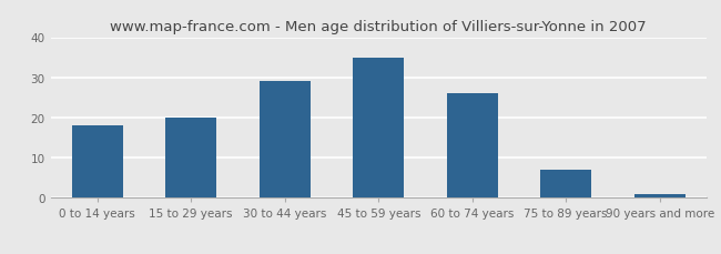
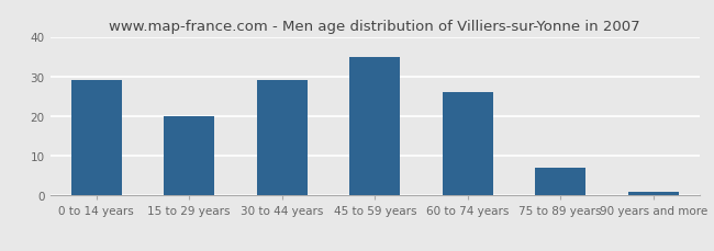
0 to 14 years: 18 -> 29
